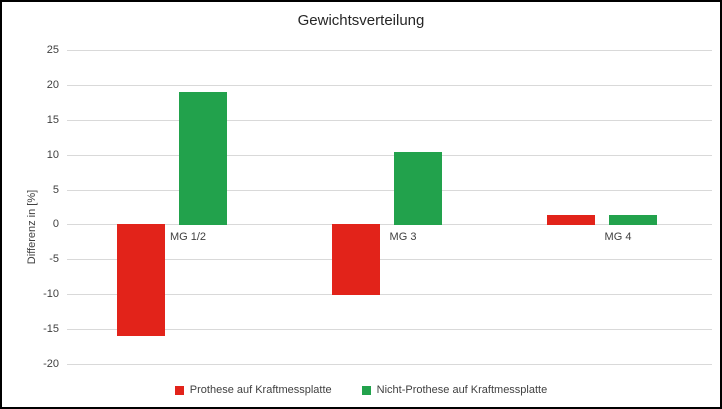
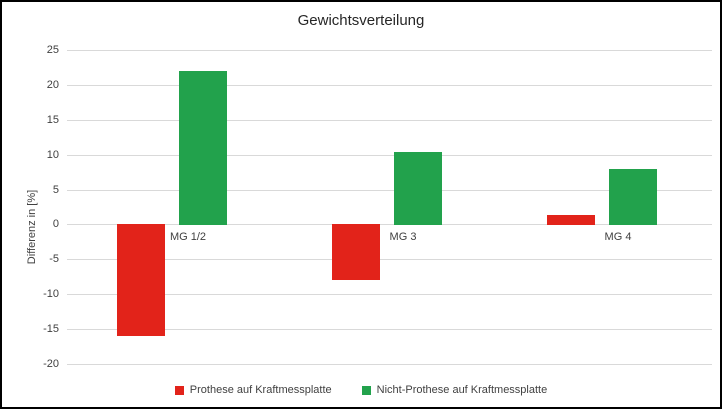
Nicht-Prothese auf Kraftmessplatte/MG 1/2: 19 -> 22
Prothese auf Kraftmessplatte/MG 3: -10 -> -8
Nicht-Prothese auf Kraftmessplatte/MG 4: 1 -> 8
